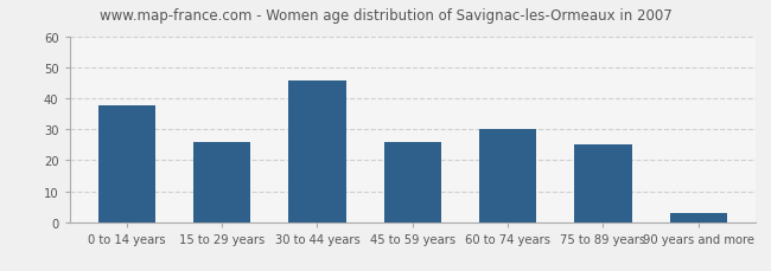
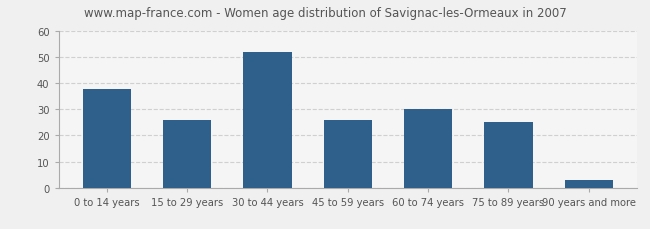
30 to 44 years: 46 -> 52
